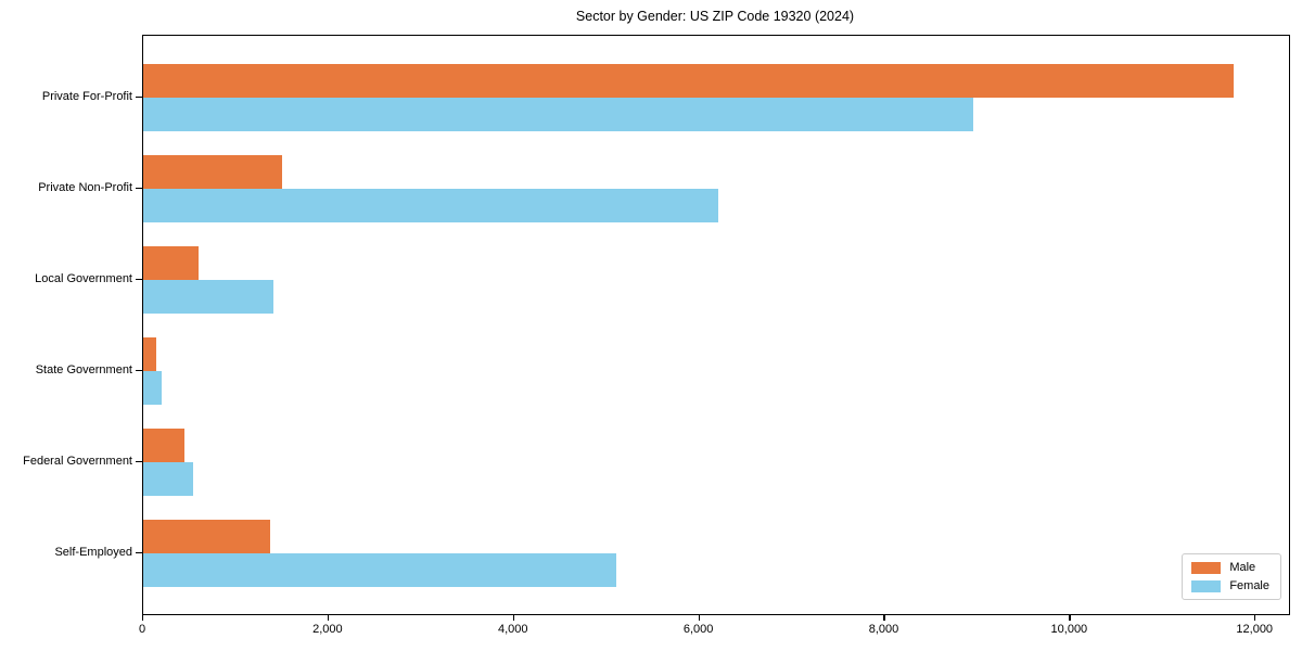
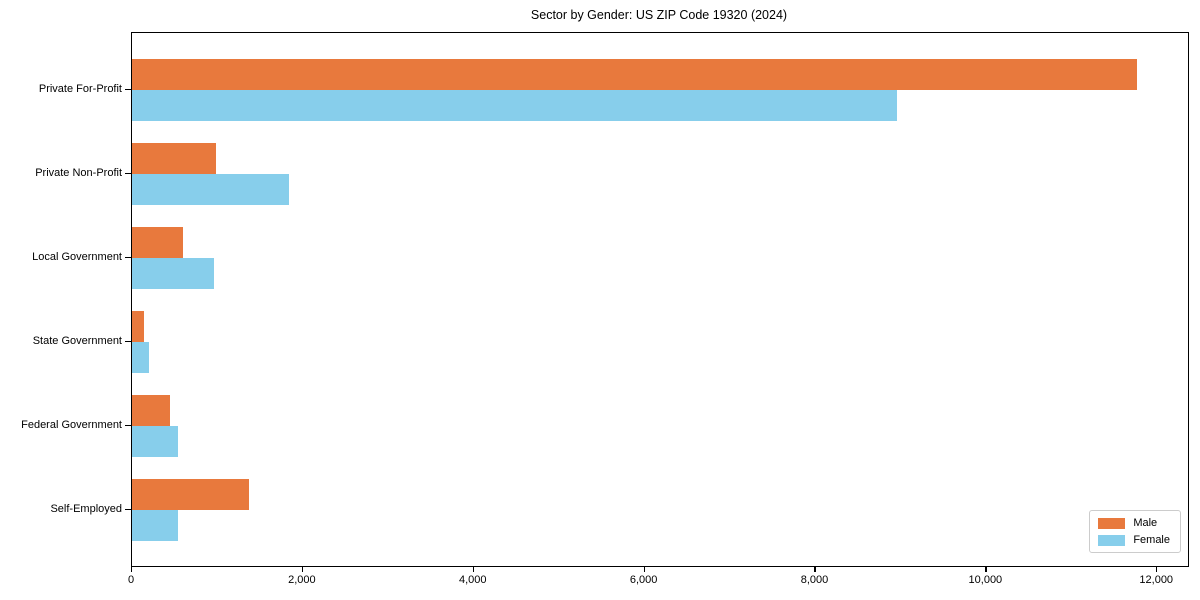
Male/Private Non-Profit: 1500 -> 1000
Female/Private Non-Profit: 6200 -> 1800
Female/Local Government: 1400 -> 1000
Female/Self-Employed: 5100 -> 500
